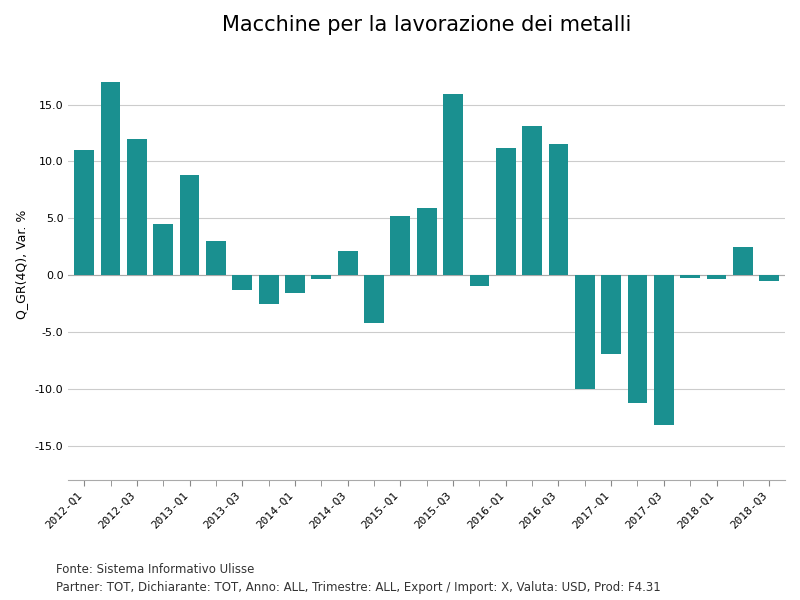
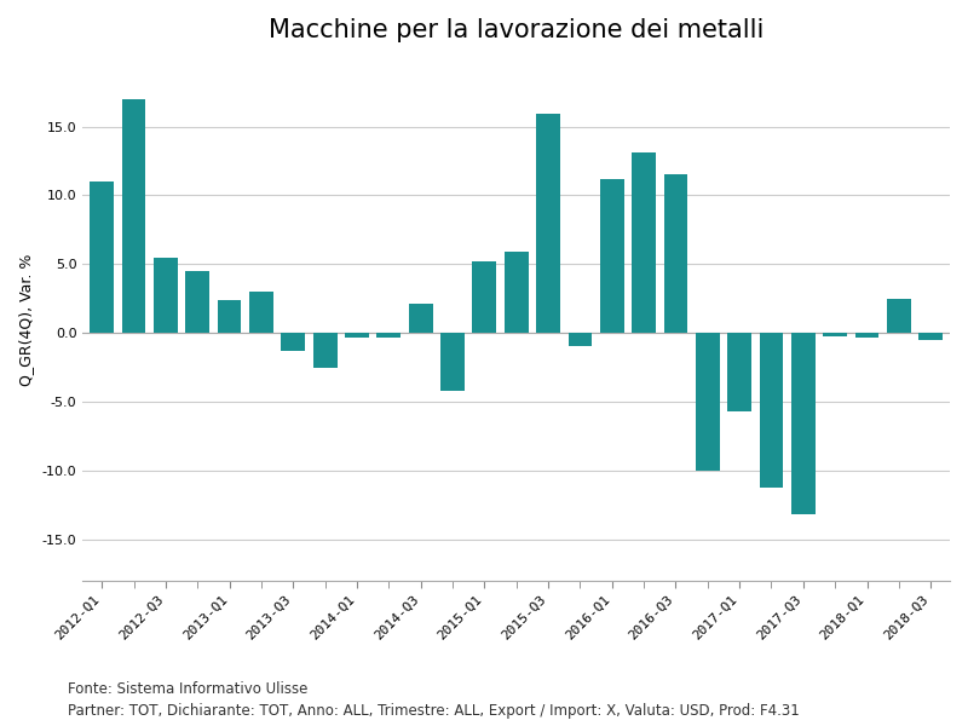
2012-Q3: 12.0 -> 5.5
2013-Q1: 8.8 -> 2.4
2014-Q1: -1.6 -> -0.3
2017-Q1: -6.9 -> -5.7
